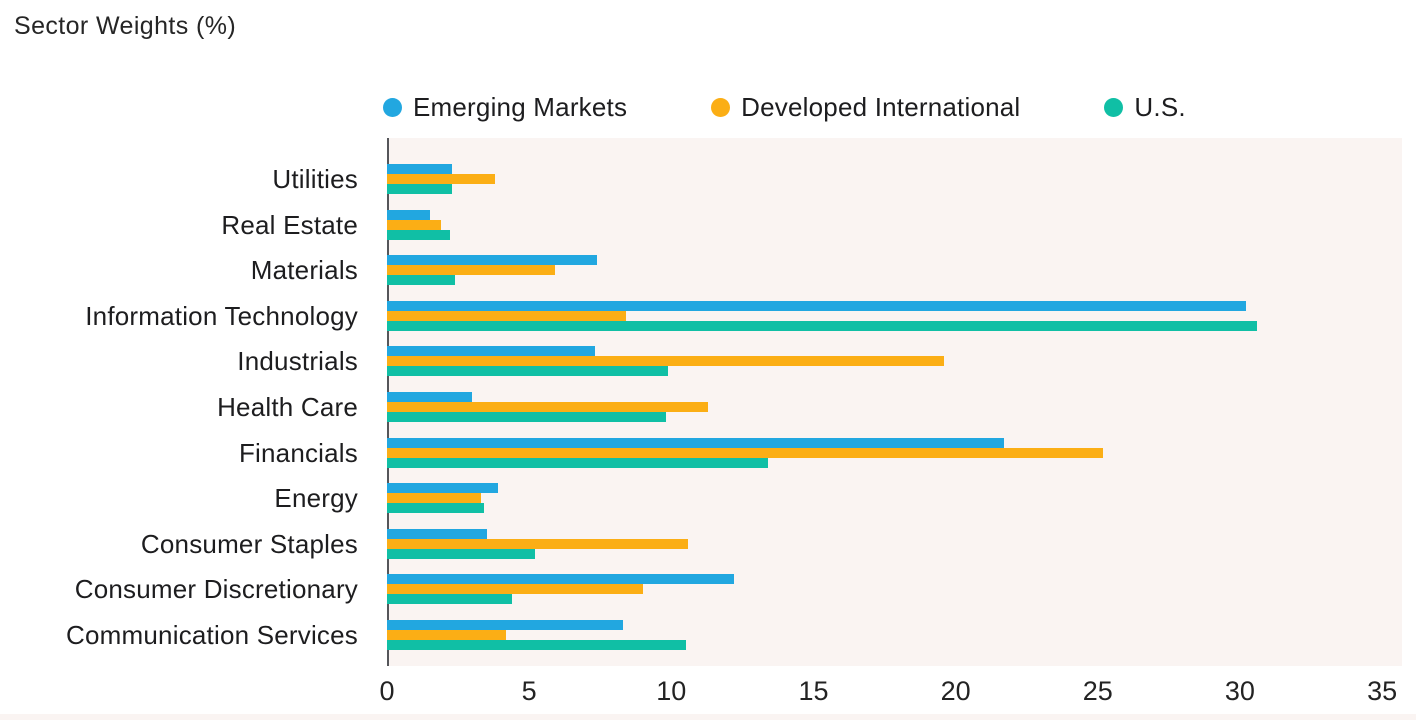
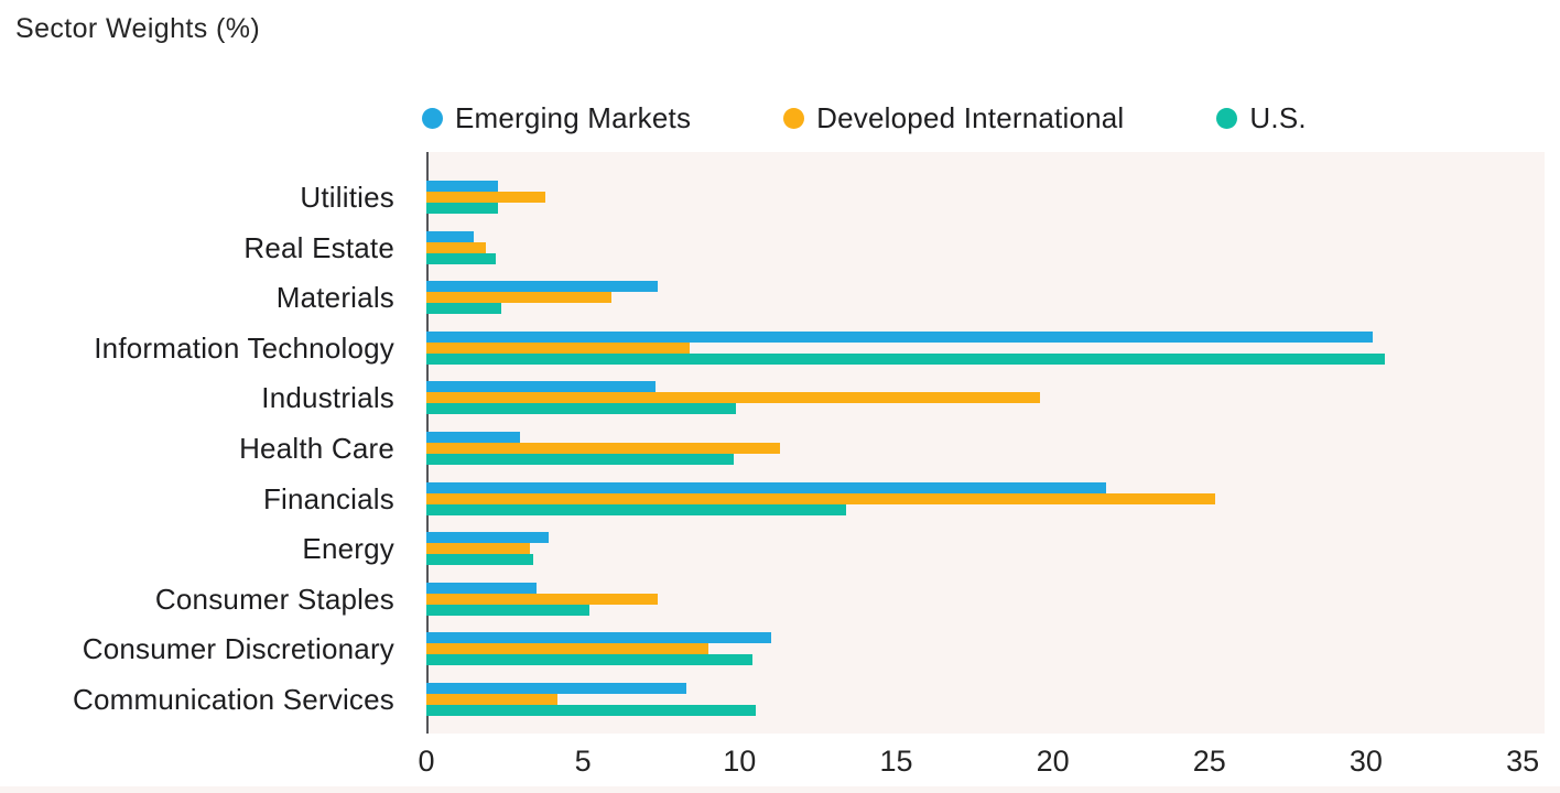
Developed International/Consumer Staples: 10.6 -> 7.4
Emerging Markets/Consumer Discretionary: 12.2 -> 11.0
U.S./Consumer Discretionary: 4.4 -> 10.4
